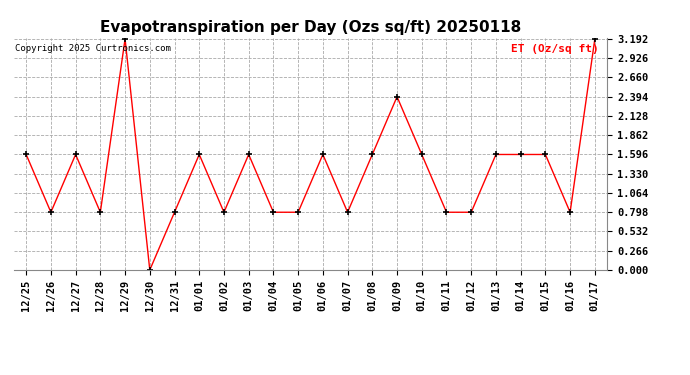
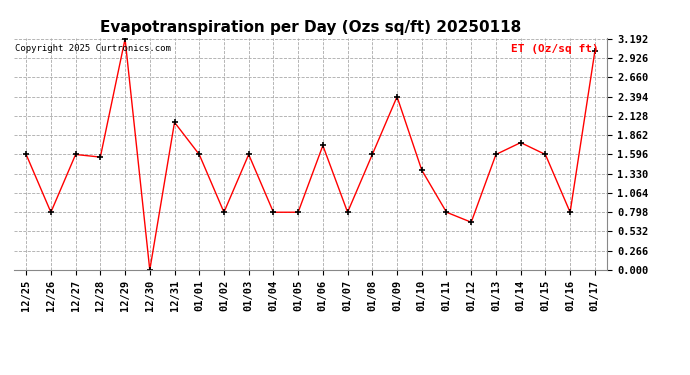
12/28: 0.80 -> 1.56
12/31: 0.80 -> 2.04
01/06: 1.60 -> 1.72
01/10: 1.60 -> 1.38
01/12: 0.80 -> 0.66
01/14: 1.60 -> 1.76
01/17: 3.19 -> 3.02
